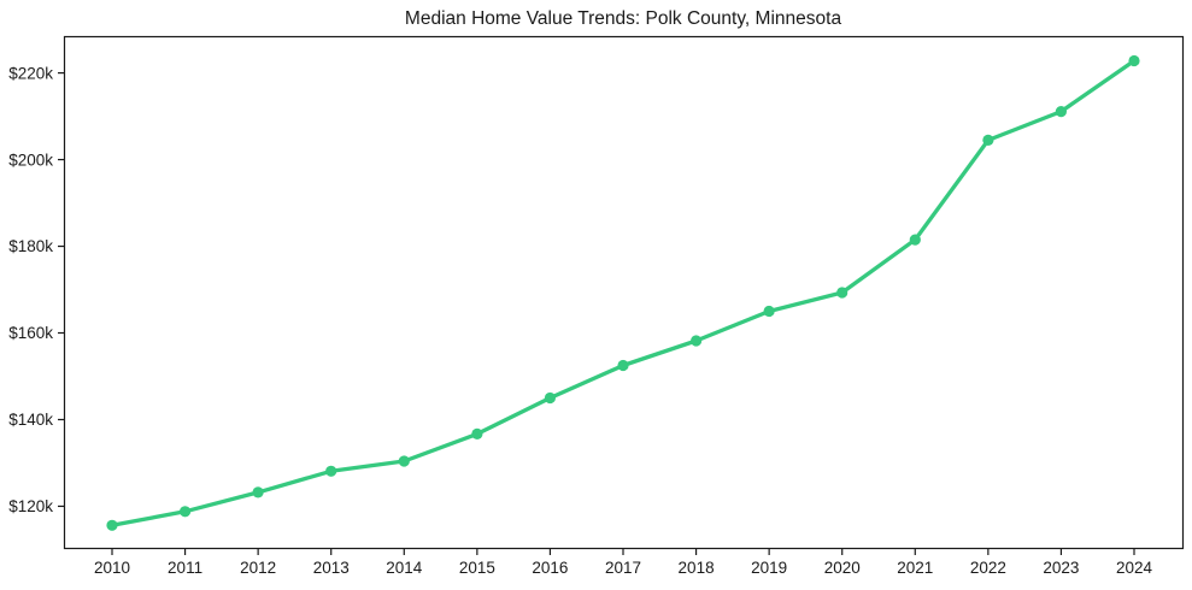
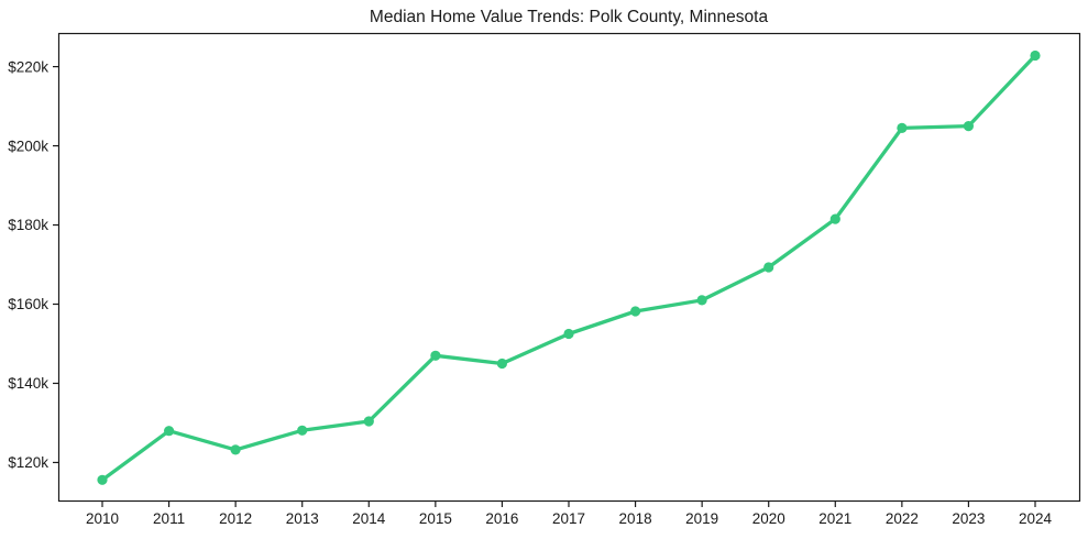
2011: $119k -> $128k
2015: $137k -> $147k
2019: $165k -> $161k
2023: $211k -> $205k
